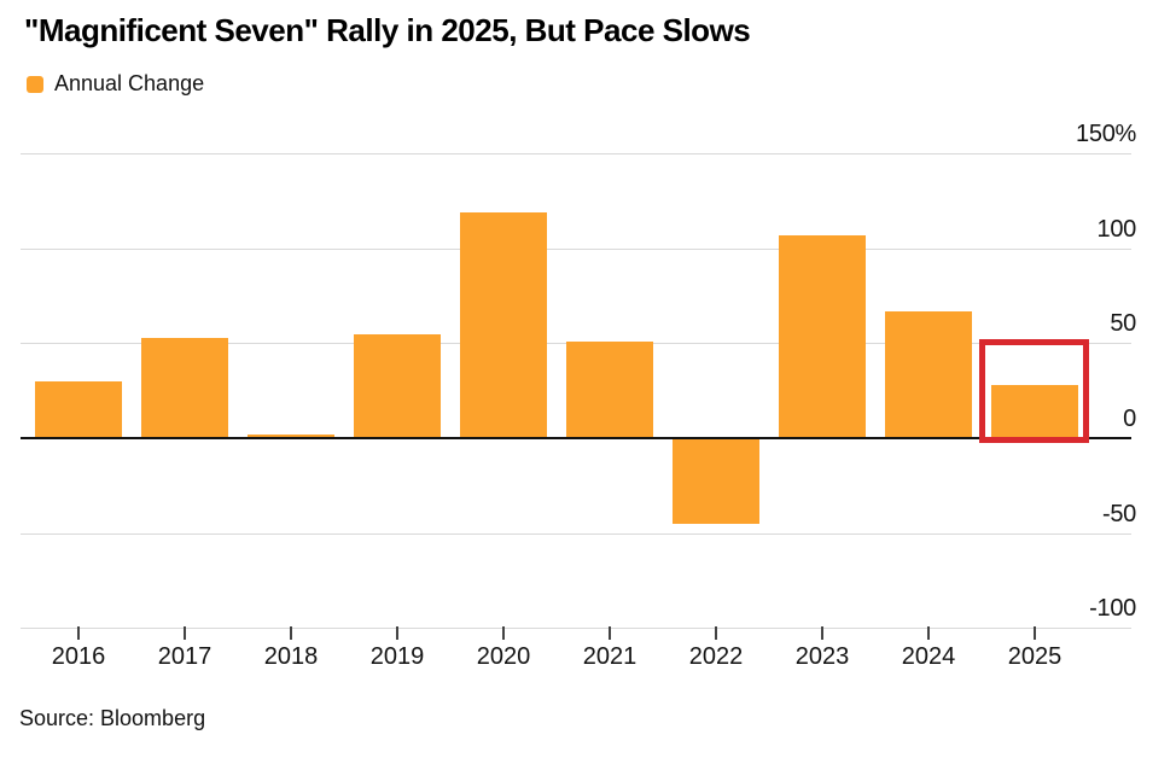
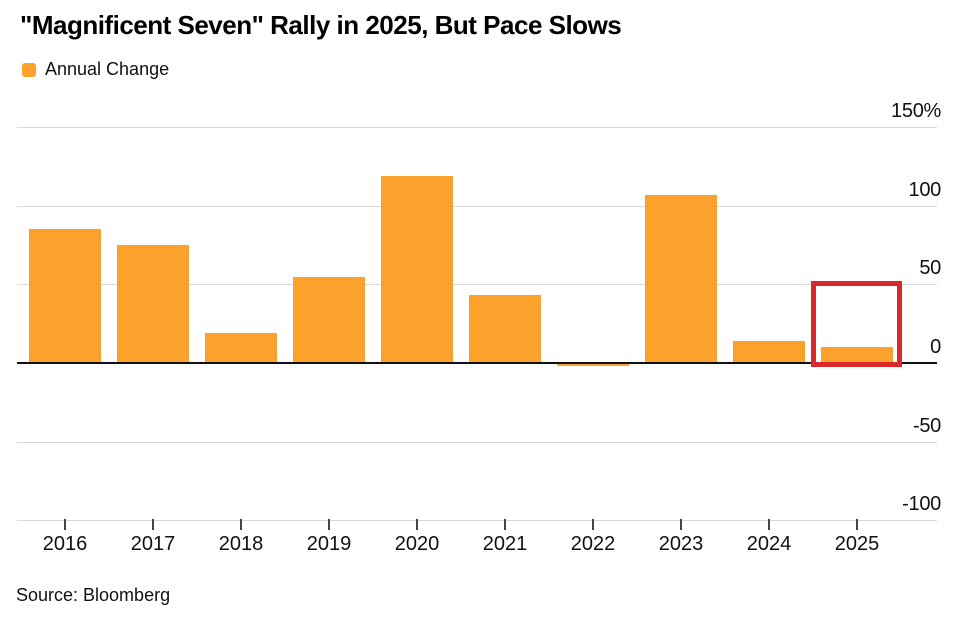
2016: 30% -> 85%
2017: 53% -> 75%
2018: 2% -> 19%
2021: 51% -> 43%
2022: -45% -> -1%
2024: 67% -> 14%
2025: 28% -> 10%
